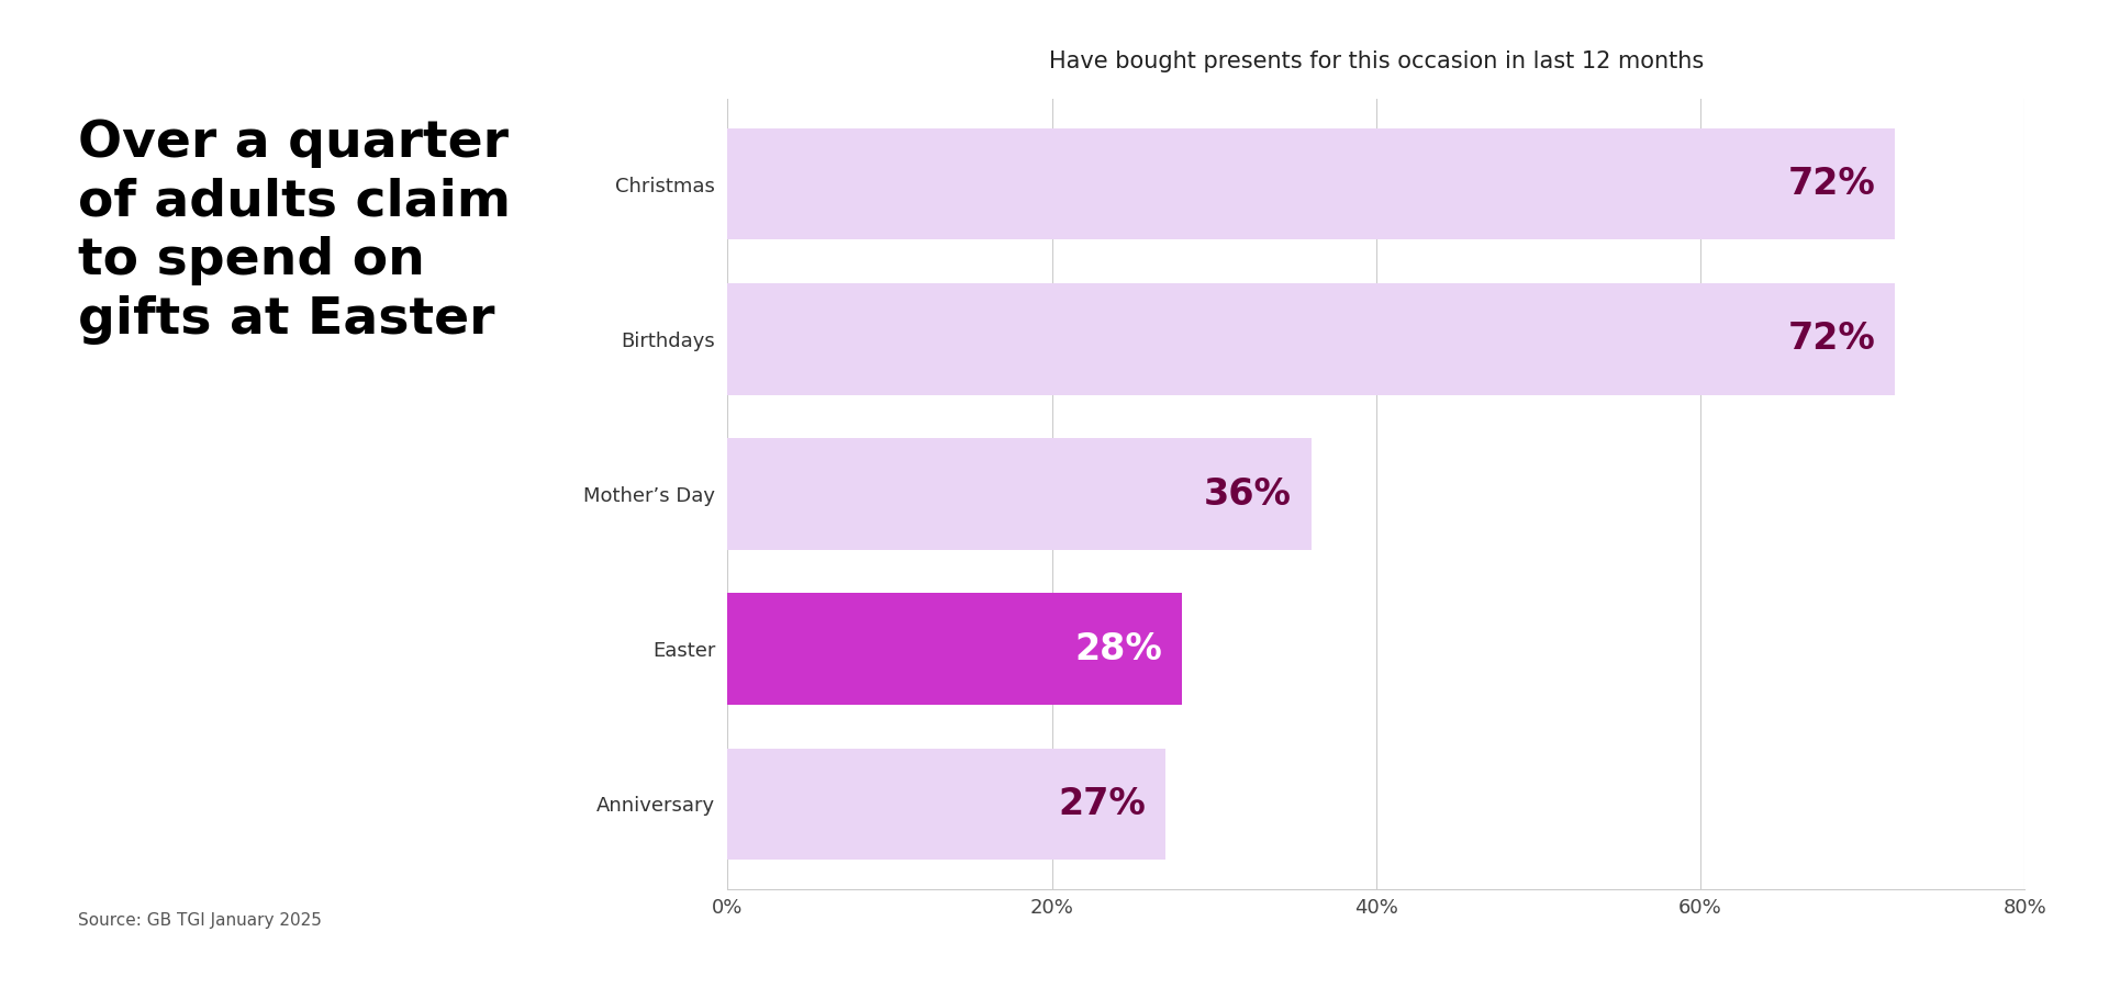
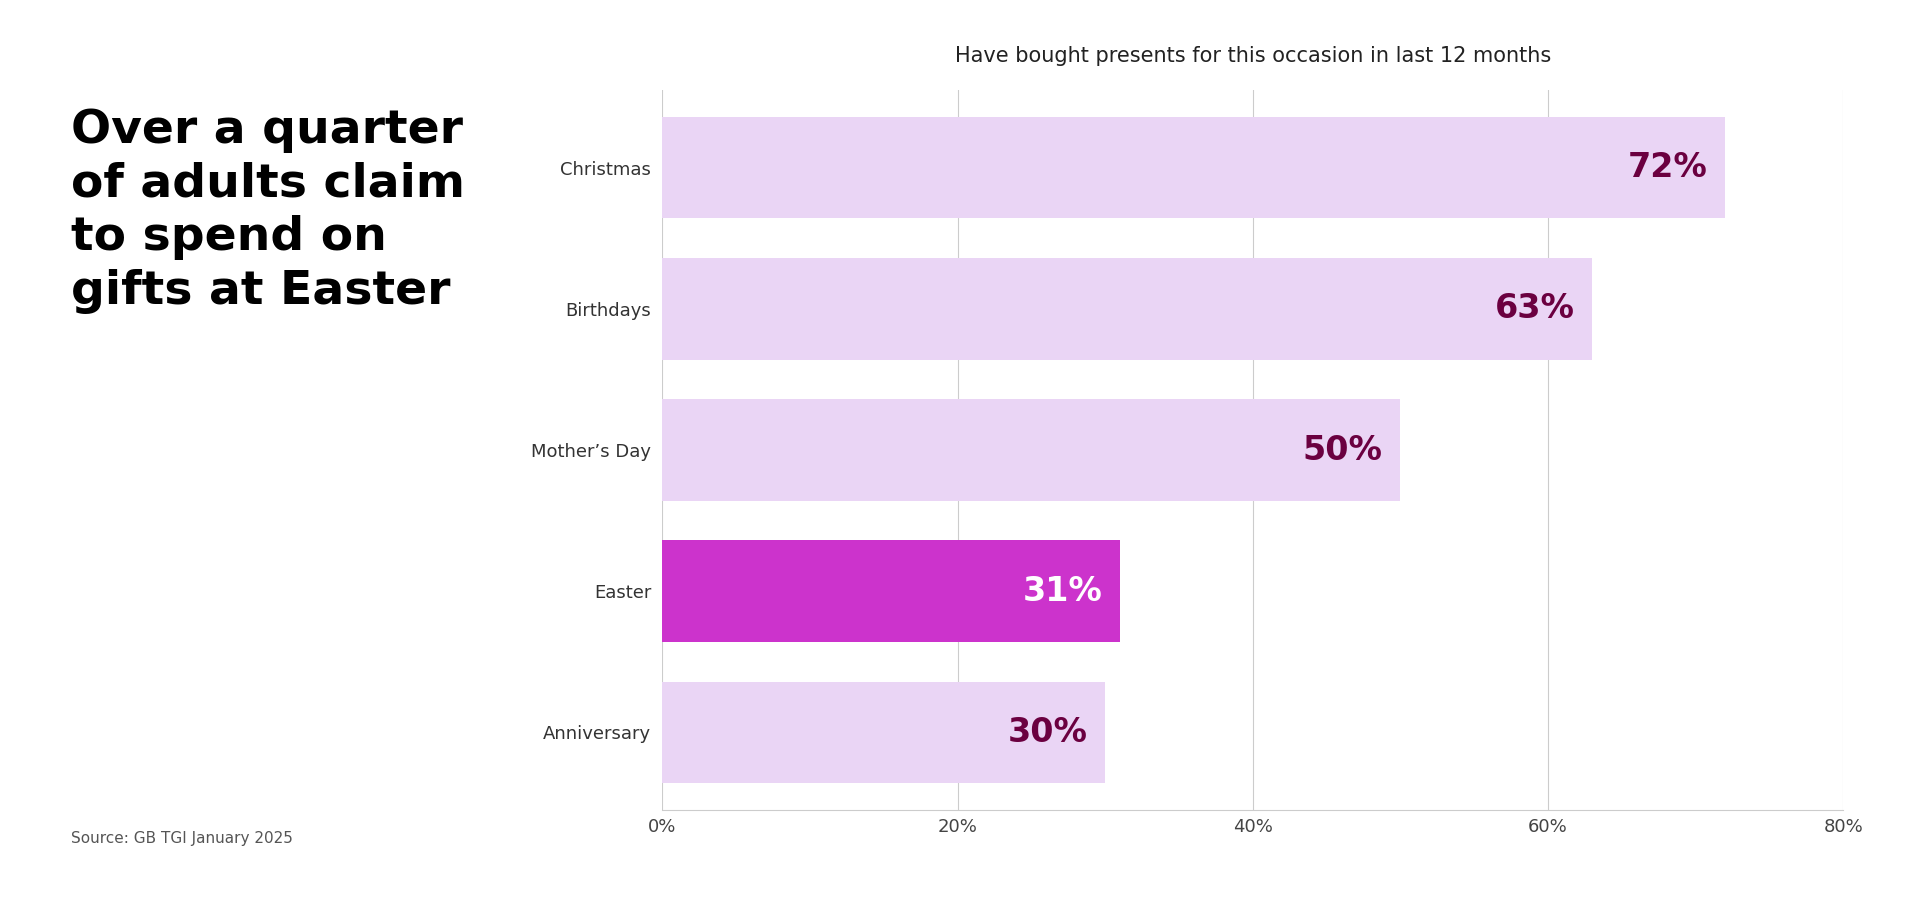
Birthdays: 72% -> 63%
Mother’s Day: 36% -> 50%
Easter: 28% -> 31%
Anniversary: 27% -> 30%
